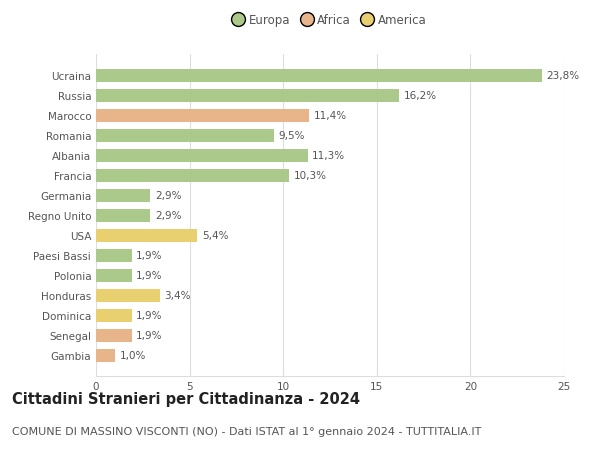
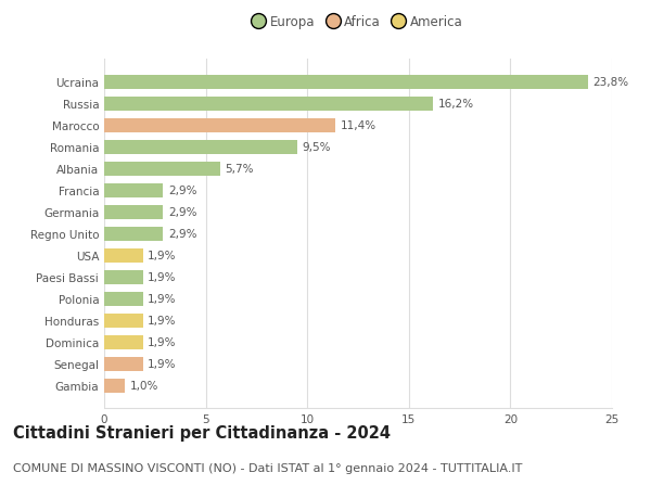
Albania: 11,3% -> 5,7%
Francia: 10,3% -> 2,9%
USA: 5,4% -> 1,9%
Honduras: 3,4% -> 1,9%
